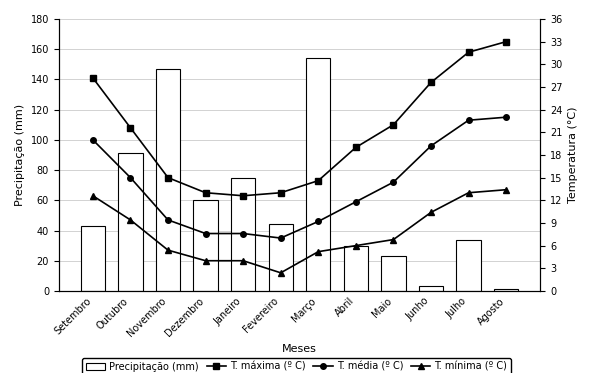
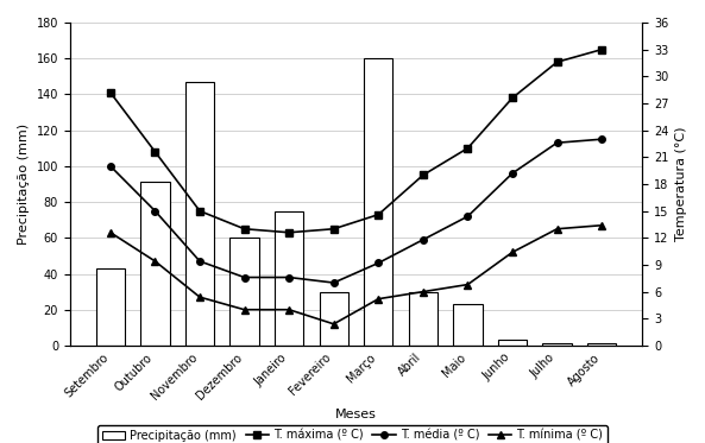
Precipitação (mm)/Fevereiro: 44 -> 30
Precipitação (mm)/Março: 154 -> 160
Precipitação (mm)/Julho: 34 -> 1
